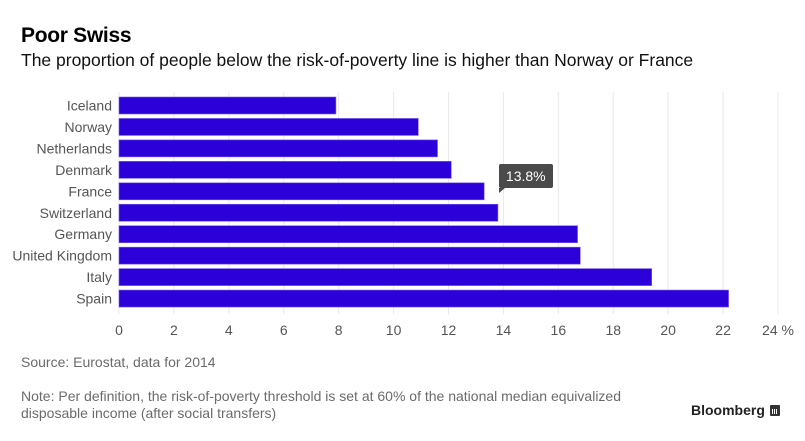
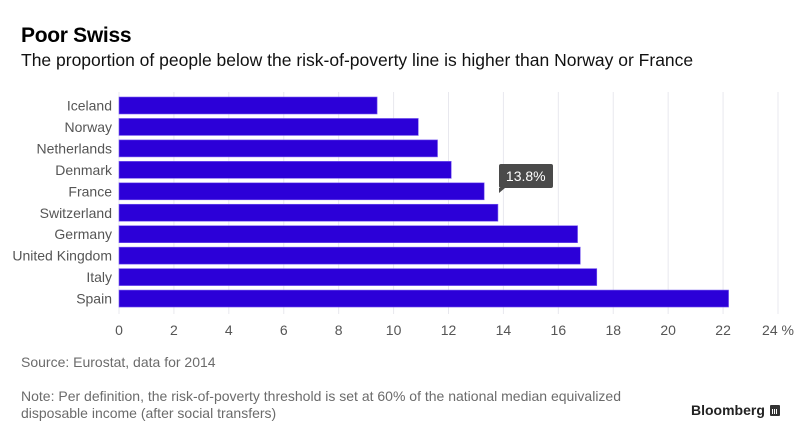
Iceland: 7.9% -> 9.4%
Italy: 19.4% -> 17.4%
